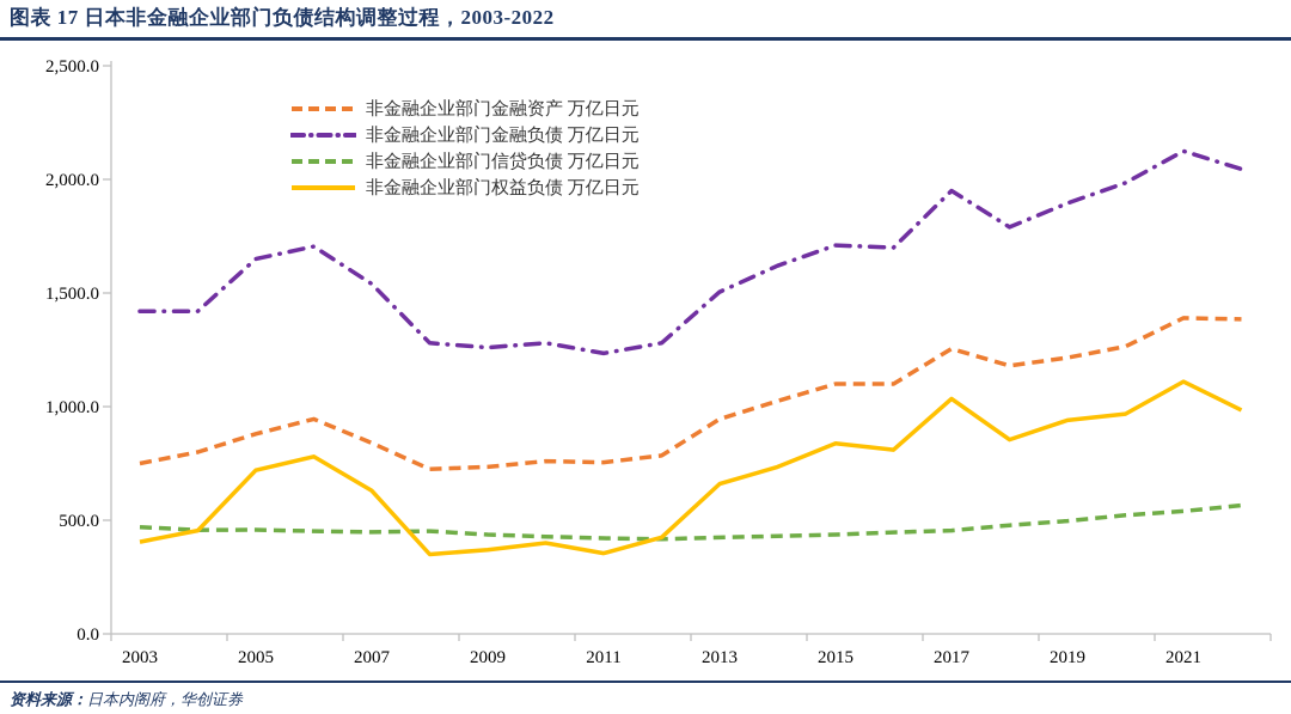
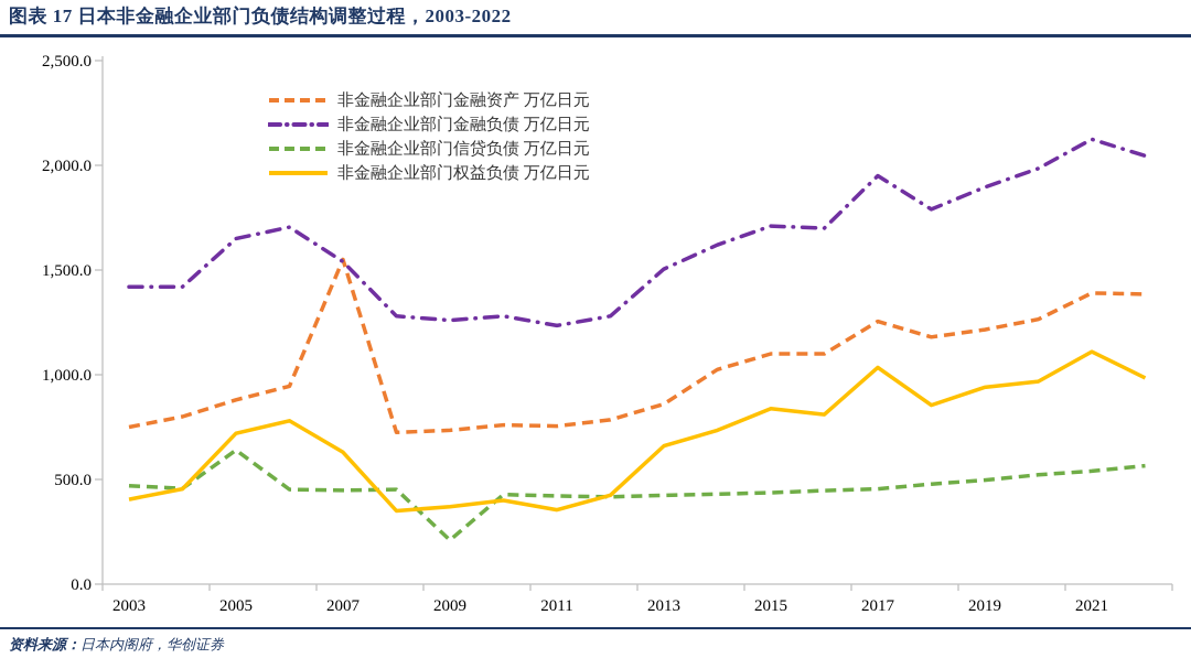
非金融企业部门信贷负债 万亿日元/2005: 460 -> 640
非金融企业部门金融资产 万亿日元/2007: 840 -> 1550
非金融企业部门信贷负债 万亿日元/2009: 440 -> 210
非金融企业部门金融资产 万亿日元/2013: 940 -> 860
